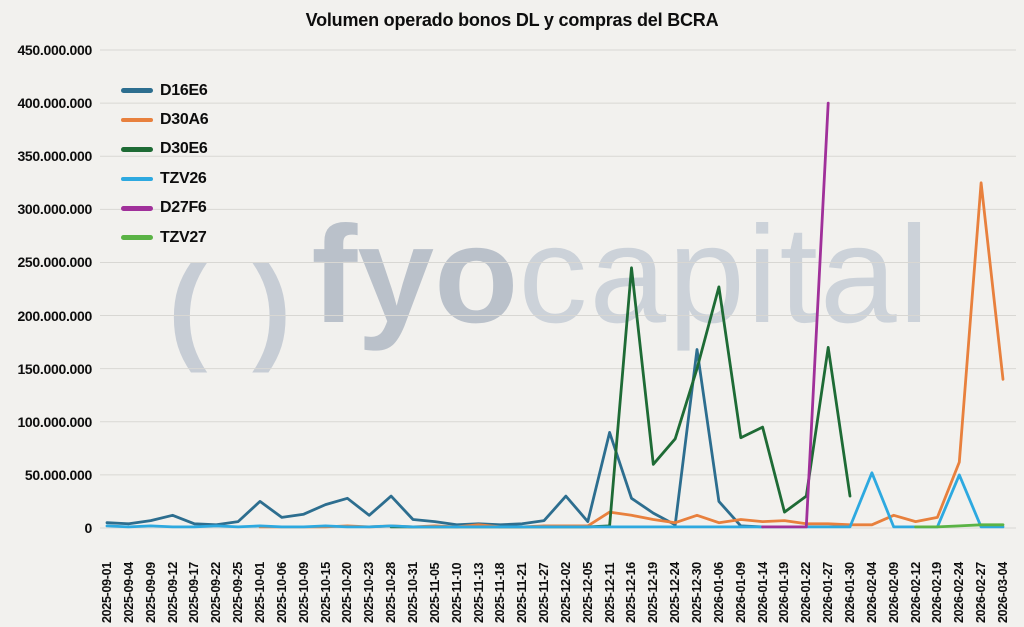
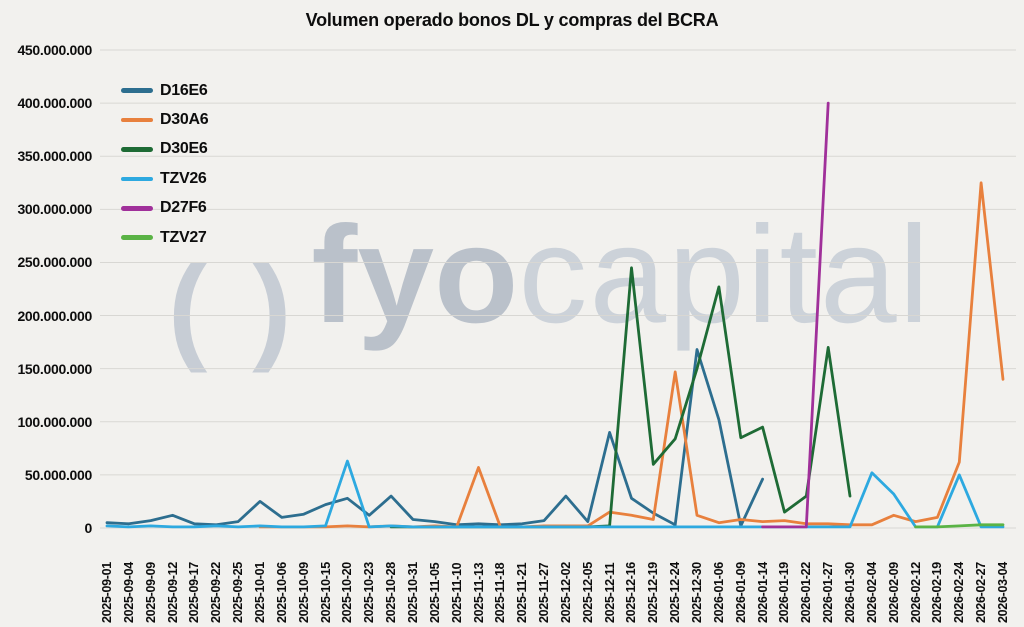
TZV26/2025-10-20: 1000000 -> 63000000
D30A6/2025-11-13: 3000000 -> 57000000
D30A6/2025-12-24: 5000000 -> 147000000
D16E6/2026-01-06: 25000000 -> 102000000
D16E6/2026-01-14: 1000000 -> 46000000
TZV26/2026-02-09: 1000000 -> 32000000
